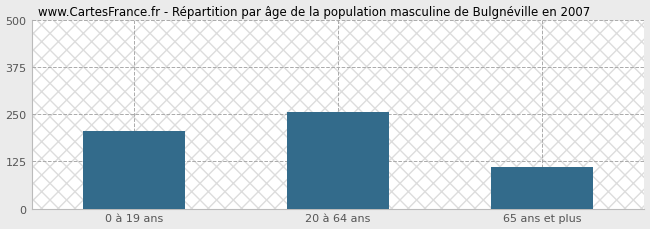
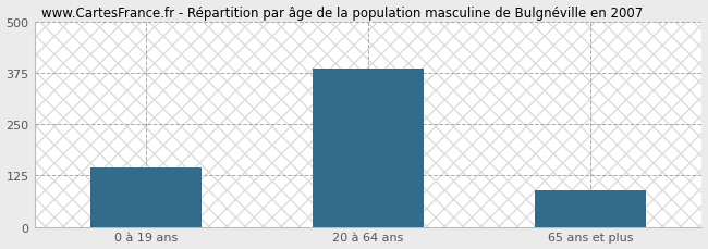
0 à 19 ans: 205 -> 145
20 à 64 ans: 255 -> 385
65 ans et plus: 110 -> 90
